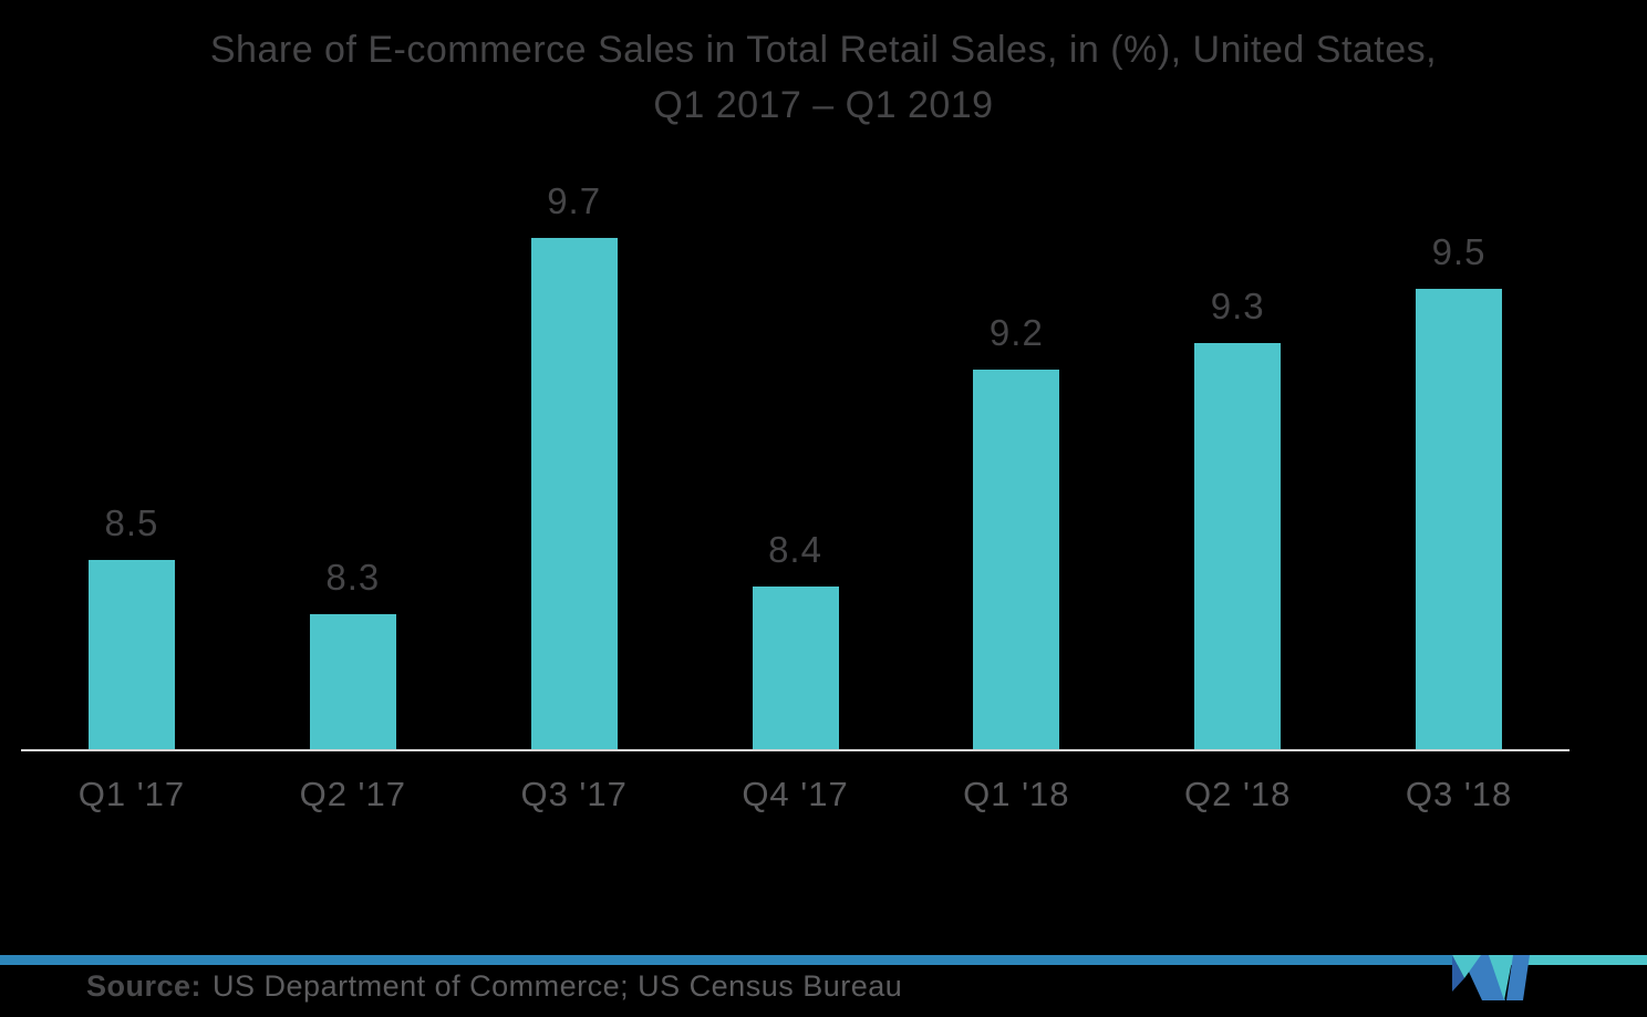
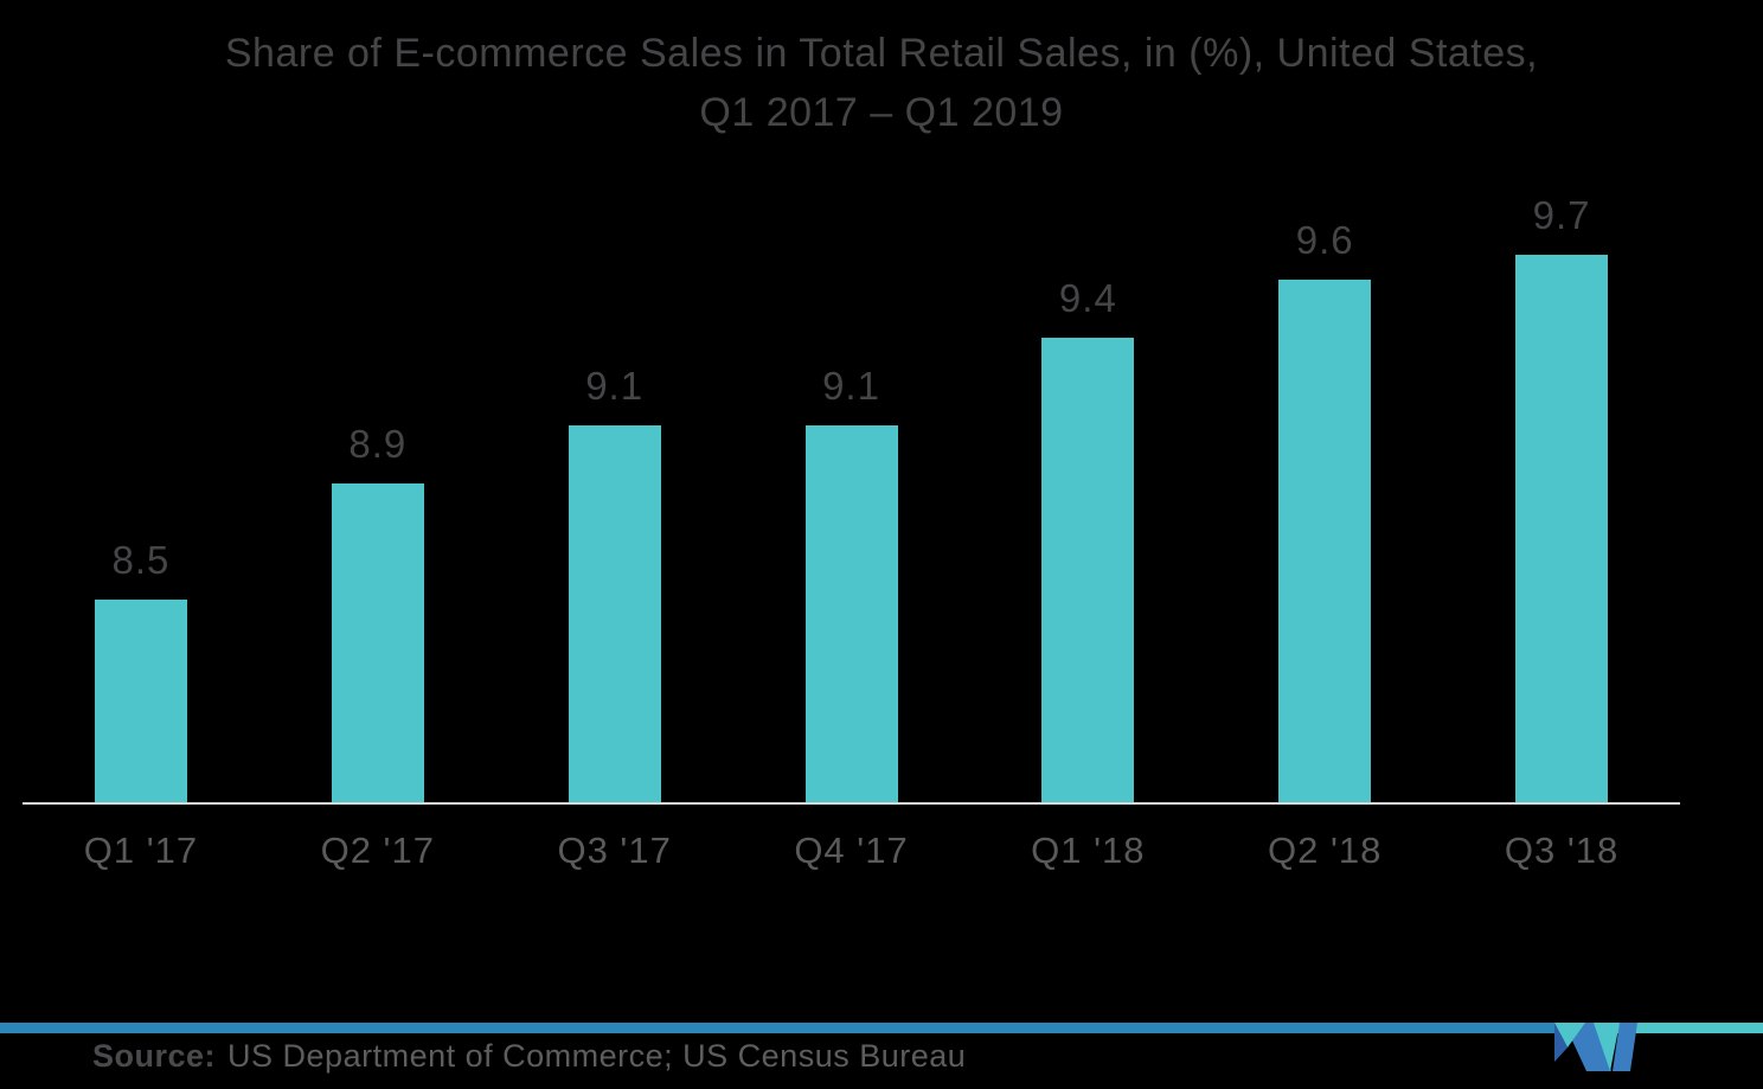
Q2 '17: 8.3 -> 8.9
Q3 '17: 9.7 -> 9.1
Q4 '17: 8.4 -> 9.1
Q1 '18: 9.2 -> 9.4
Q2 '18: 9.3 -> 9.6
Q3 '18: 9.5 -> 9.7
